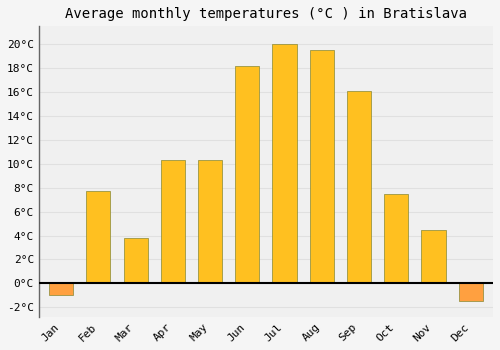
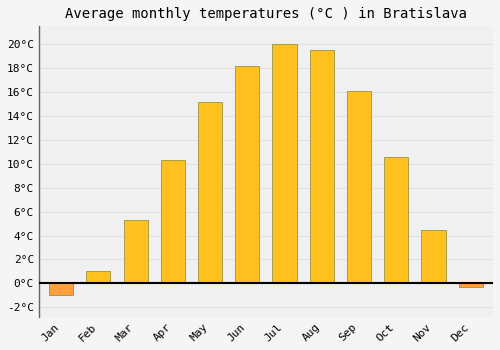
Feb: 7.7°C -> 1.0°C
Mar: 3.8°C -> 5.3°C
May: 10.3°C -> 15.2°C
Oct: 7.5°C -> 10.6°C
Dec: -1.5°C -> -0.3°C
